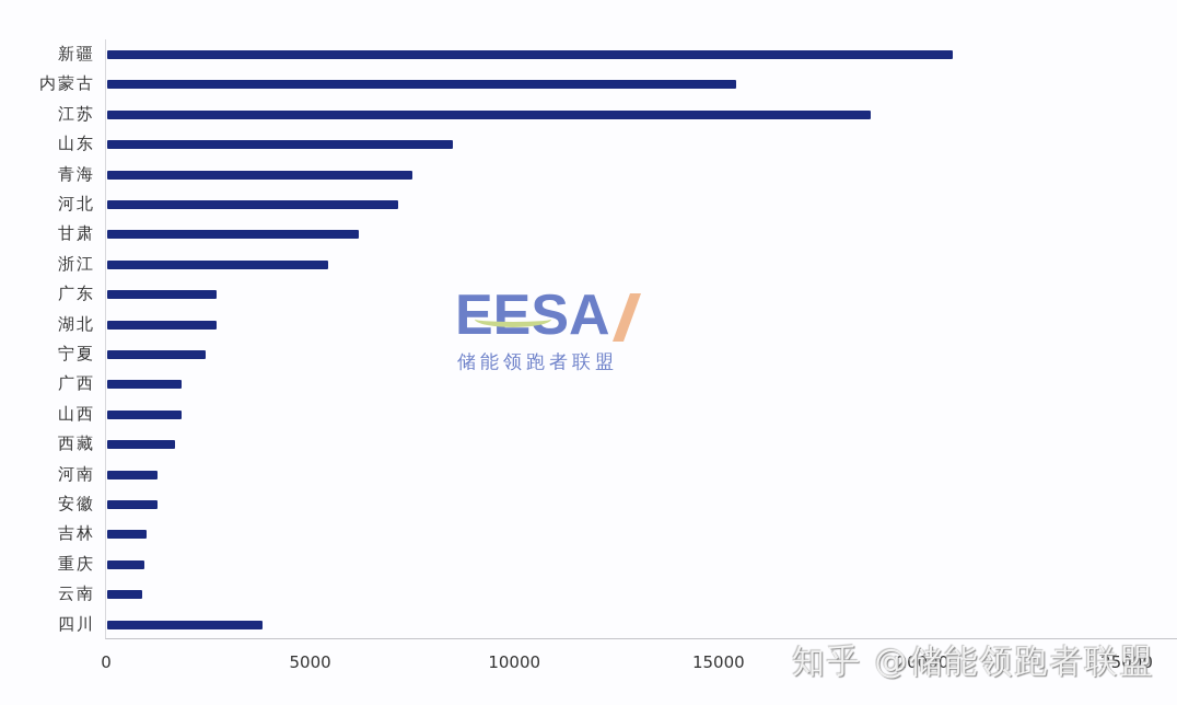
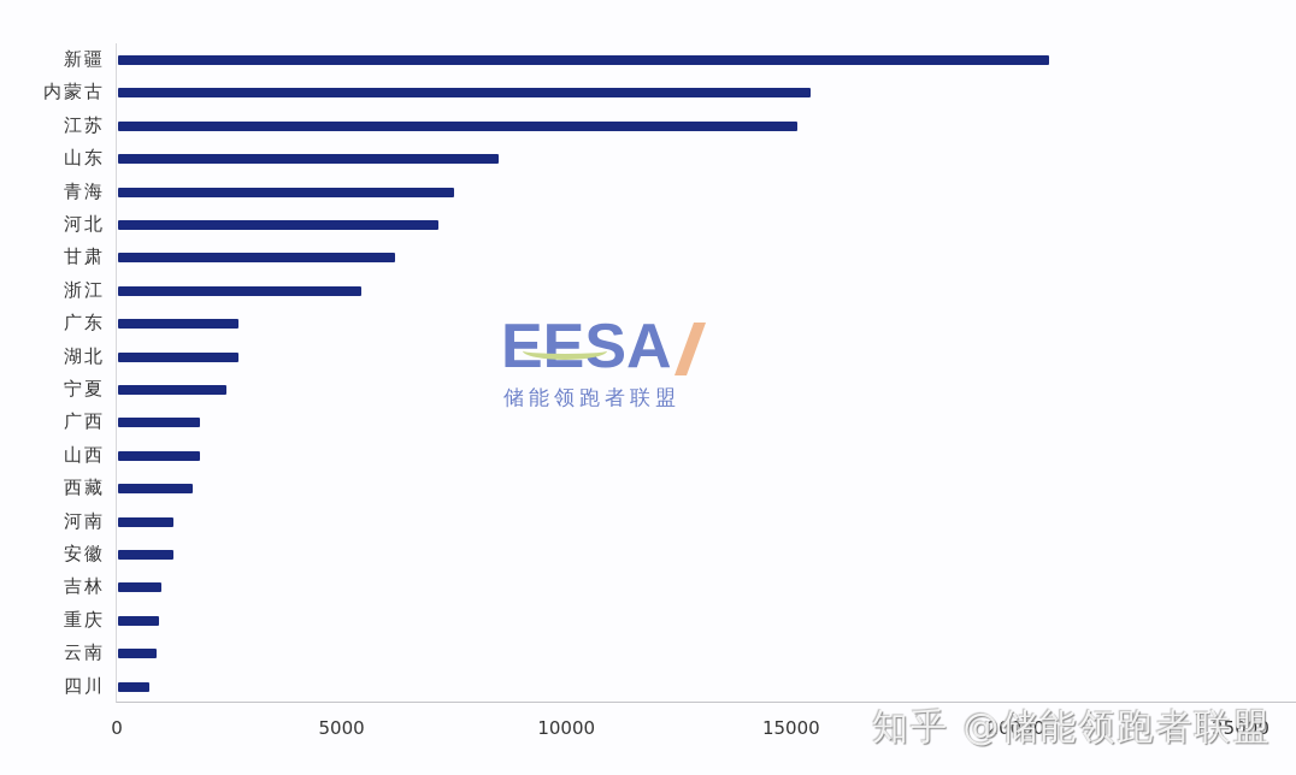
江苏: 18700 -> 15100
四川: 3800 -> 700
